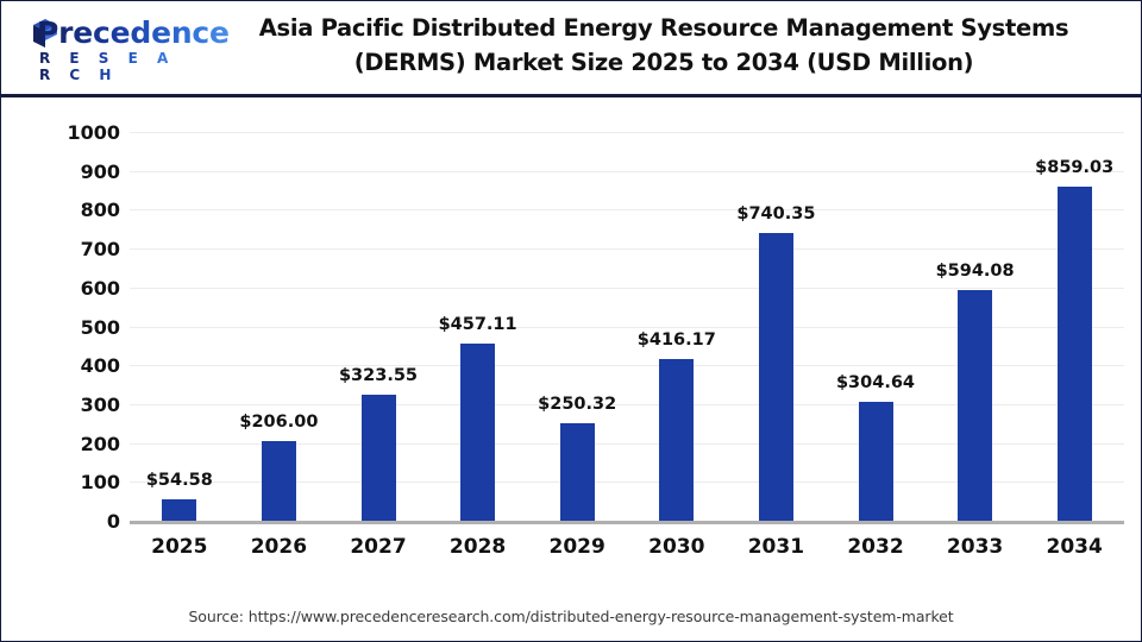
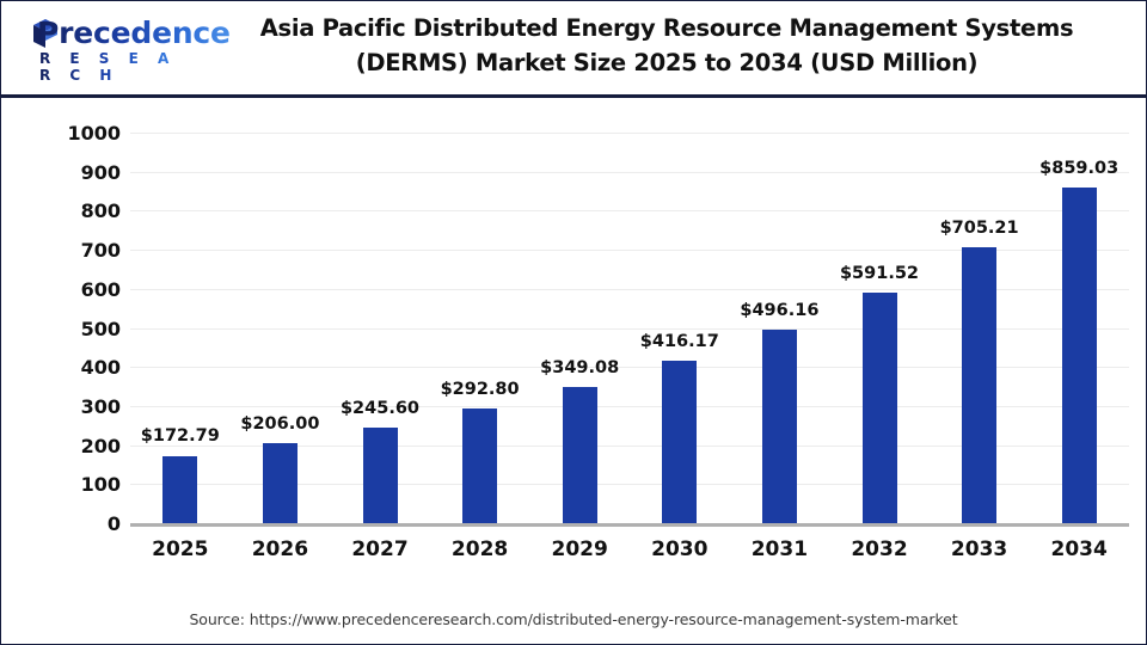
2025: $54.58 -> $172.79
2027: $323.55 -> $245.60
2028: $457.11 -> $292.80
2029: $250.32 -> $349.08
2031: $740.35 -> $496.16
2032: $304.64 -> $591.52
2033: $594.08 -> $705.21
